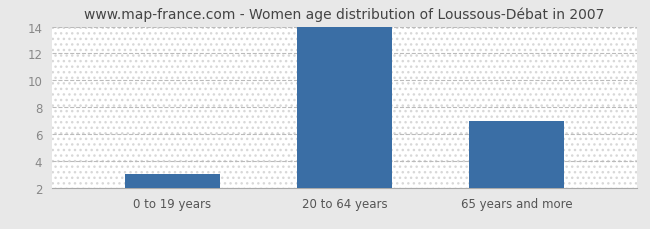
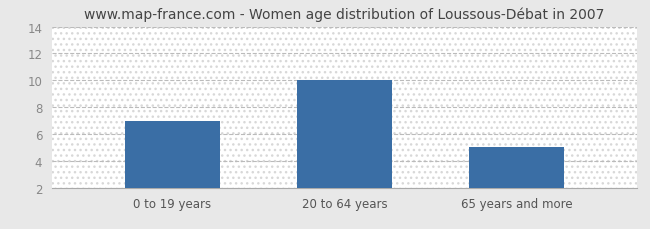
0 to 19 years: 3 -> 7
20 to 64 years: 14 -> 10
65 years and more: 7 -> 5
